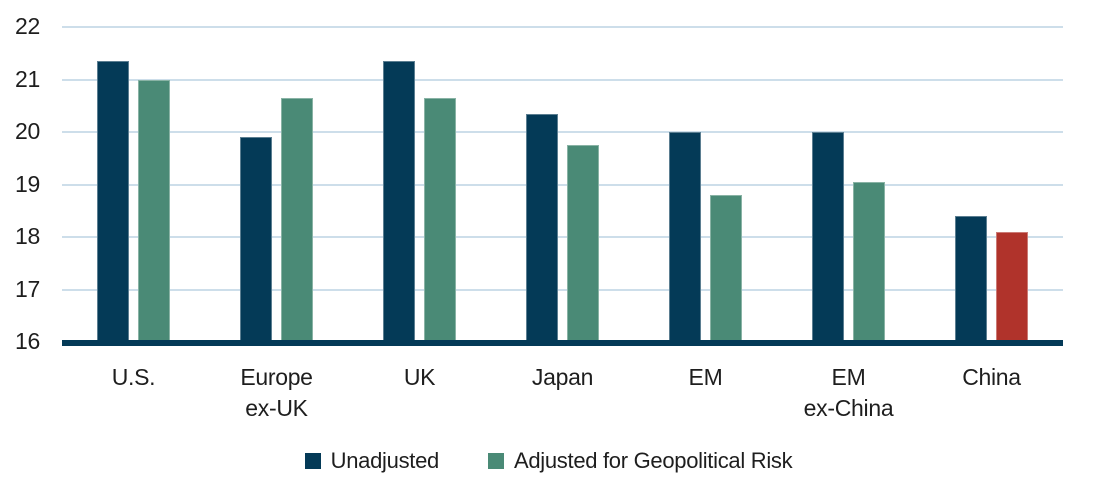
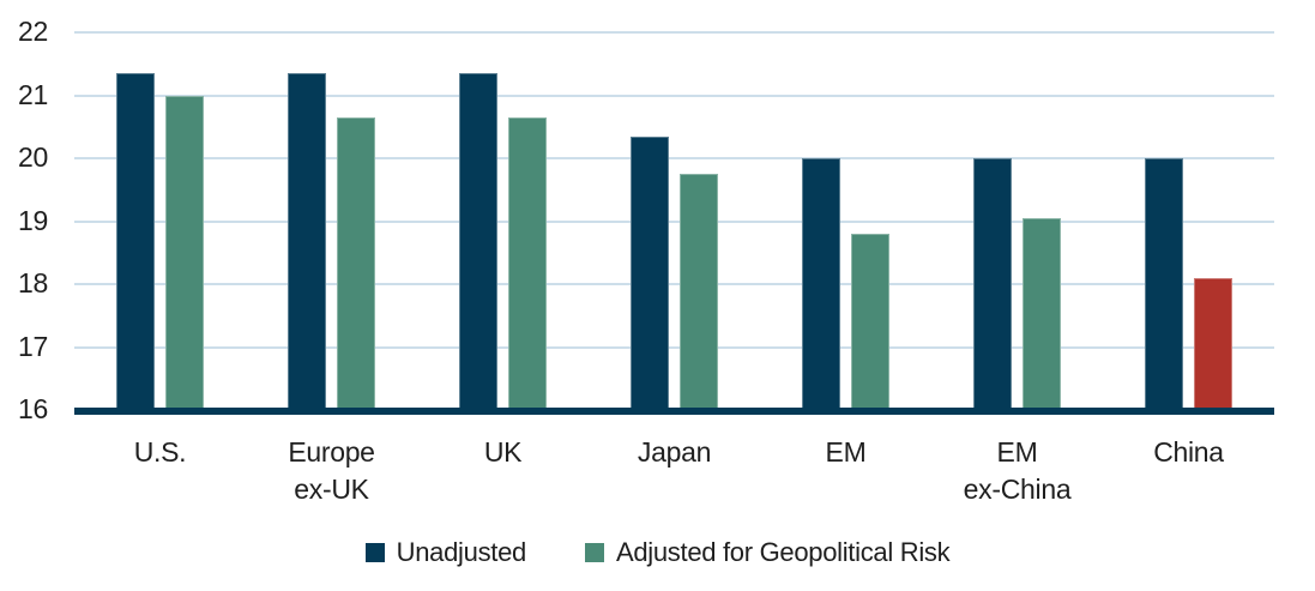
Unadjusted/Europe ex-UK: 19.9 -> 21.4
Unadjusted/China: 18.4 -> 20.0
